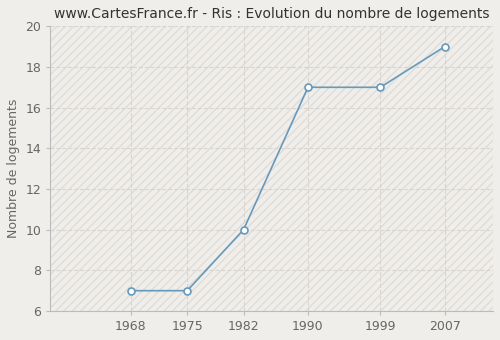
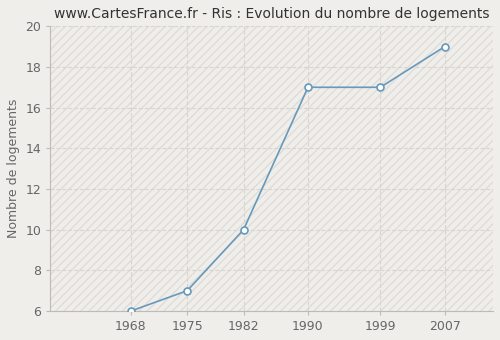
1968: 7 -> 6
